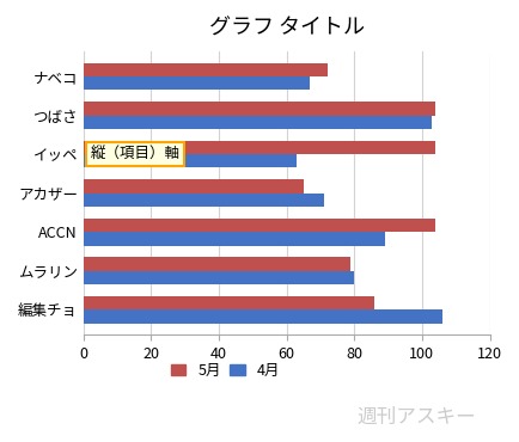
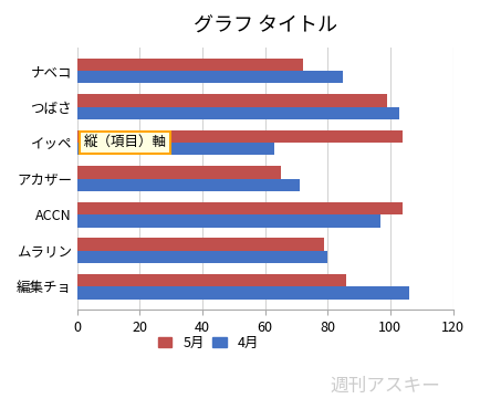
4月/ナベコ: 67 -> 85
5月/つばさ: 104 -> 99
4月/ACCN: 89 -> 97
